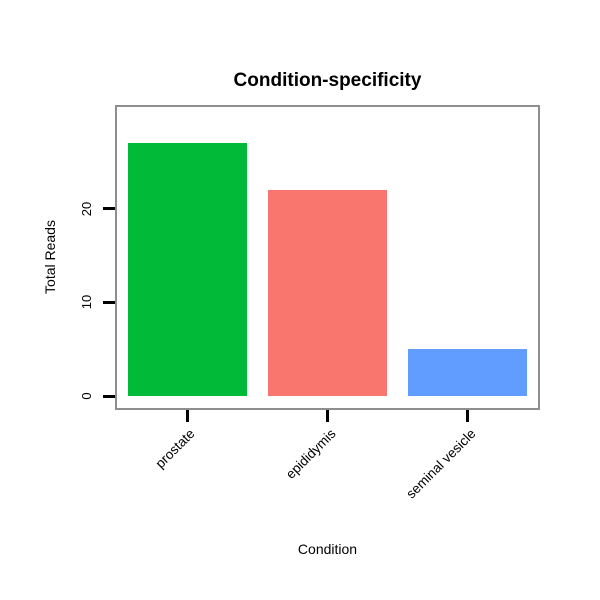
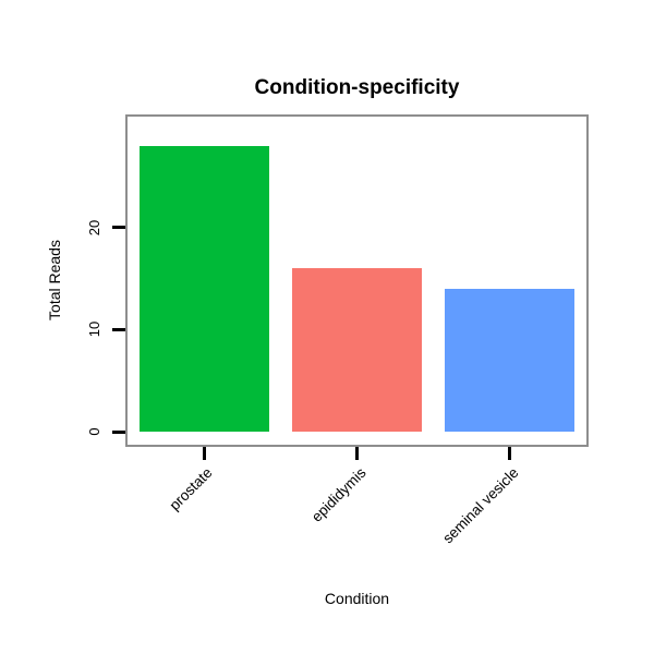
prostate: 27 -> 28
epididymis: 22 -> 16
seminal vesicle: 5 -> 14
